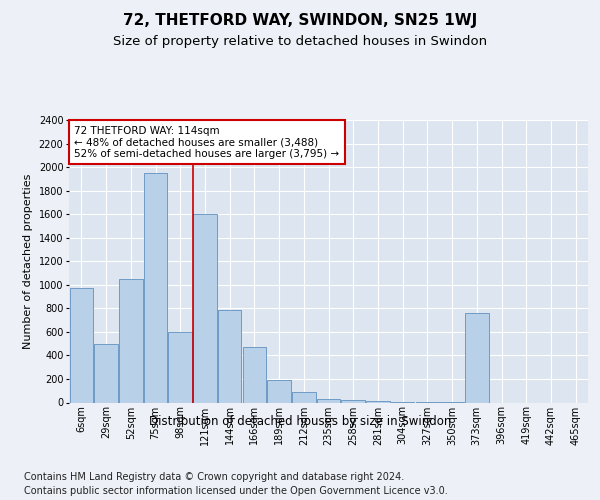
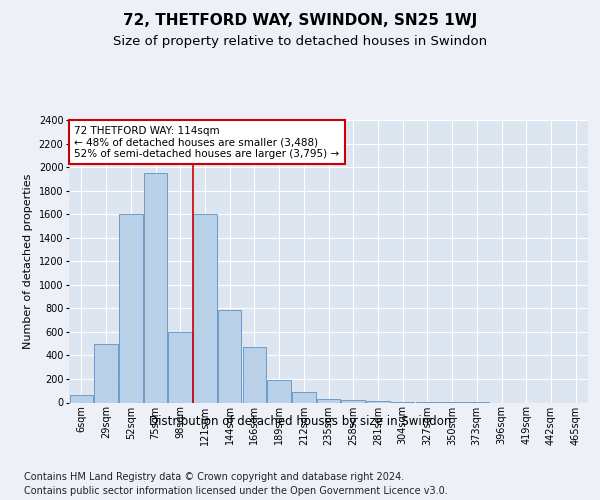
6sqm: 970 -> 60
52sqm: 1050 -> 1600
373sqm: 760 -> 0
